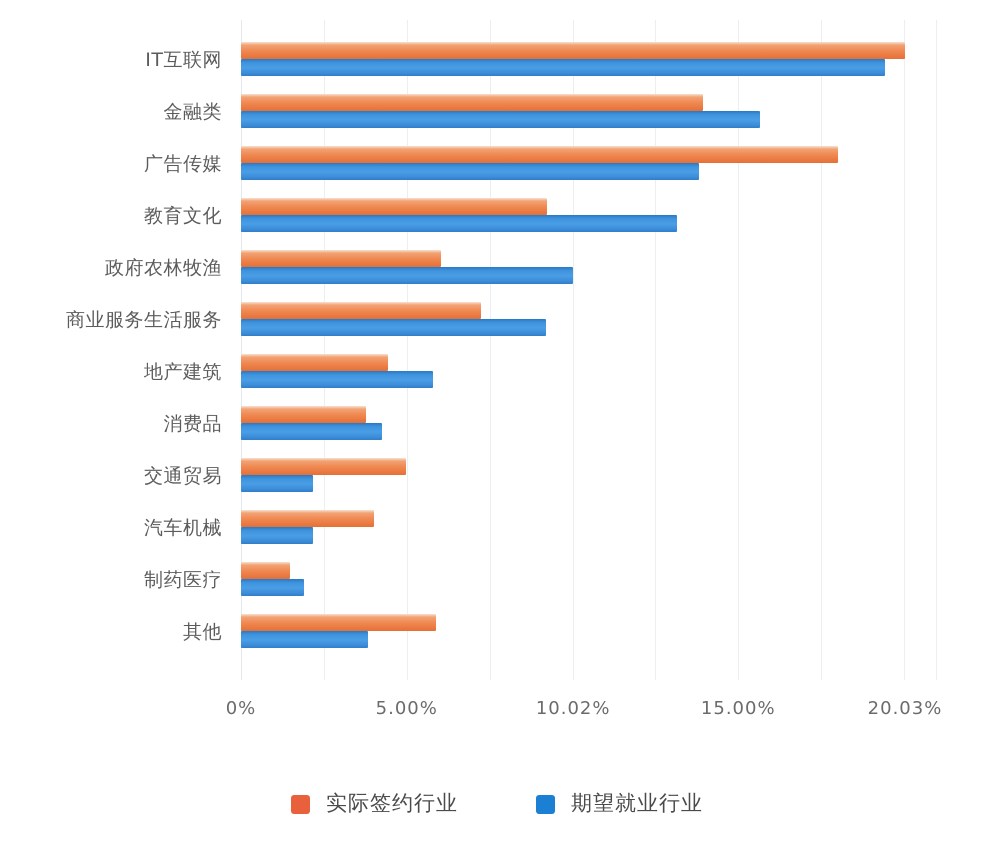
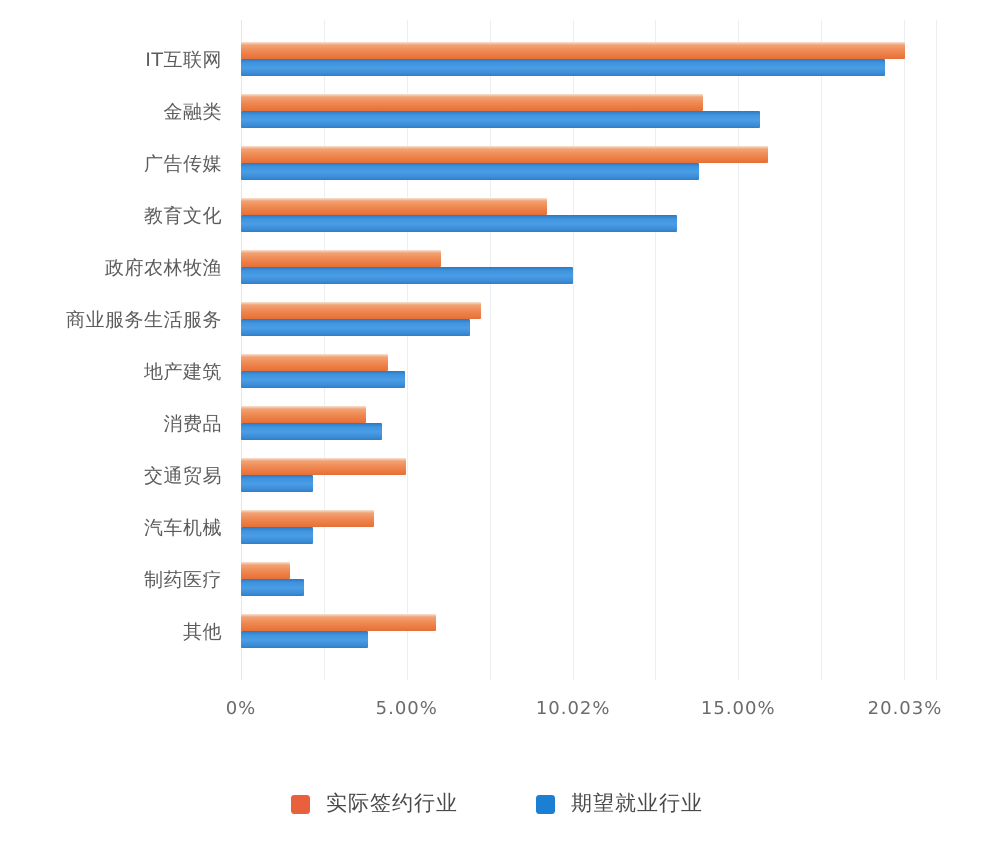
实际签约行业/广告传媒: 18.0% -> 15.9%
期望就业行业/商业服务生活服务: 9.2% -> 6.9%
期望就业行业/地产建筑: 5.8% -> 4.9%
